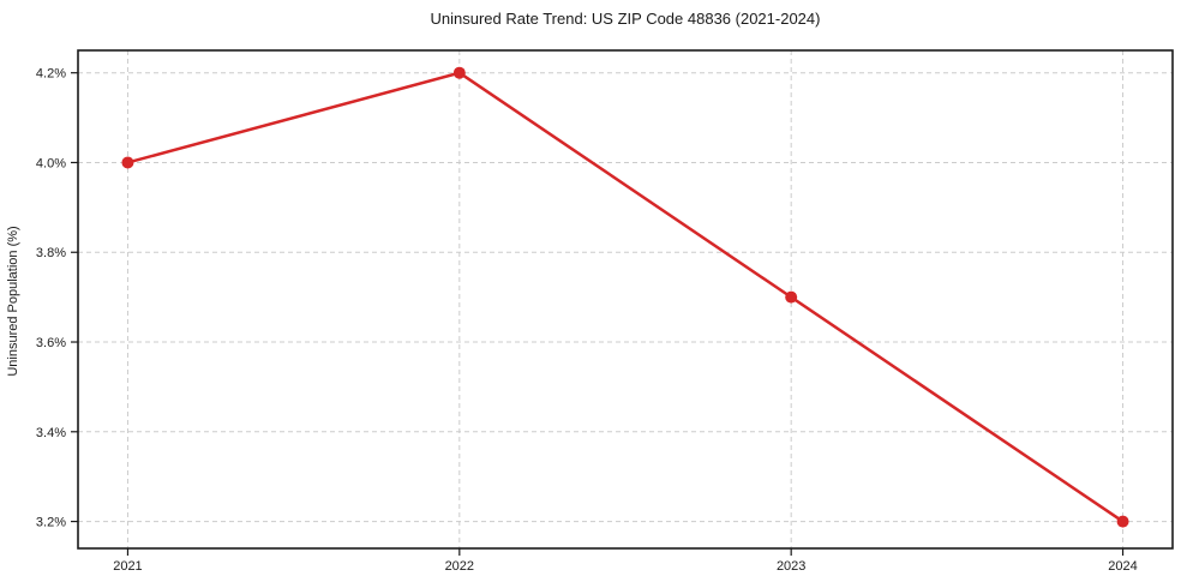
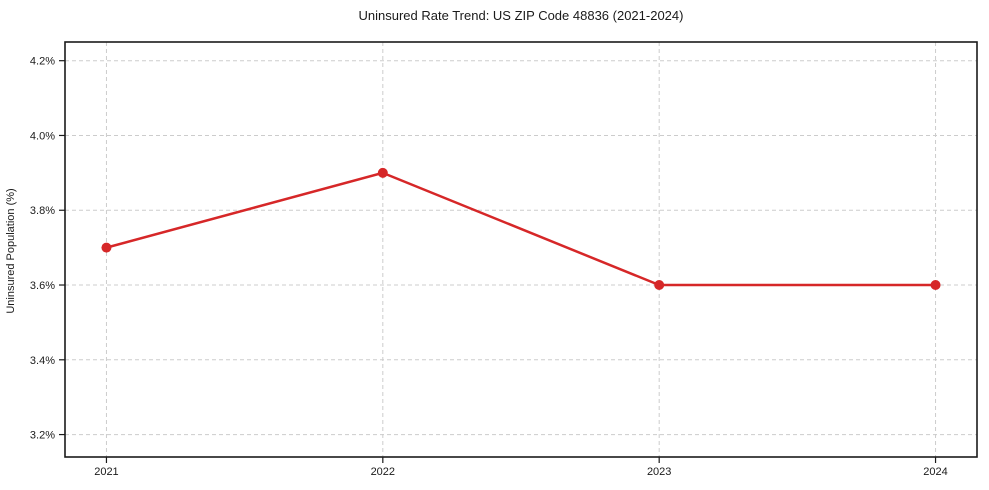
2021: 4.0% -> 3.7%
2022: 4.2% -> 3.9%
2023: 3.7% -> 3.6%
2024: 3.2% -> 3.6%
